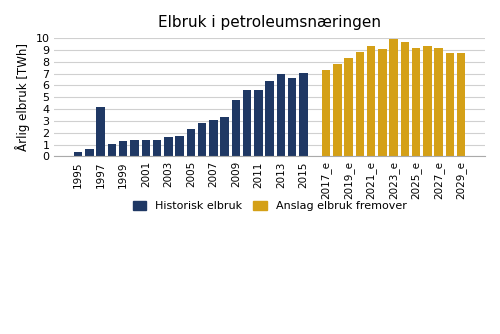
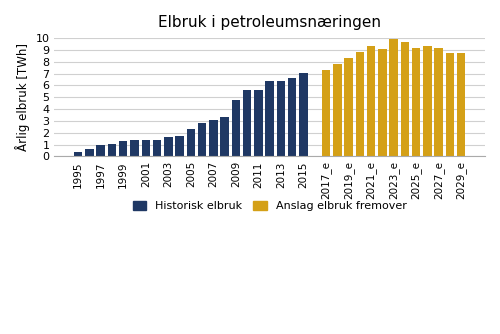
Historisk elbruk/1997: 4.2 -> 1.0
Historisk elbruk/2013: 7.0 -> 6.4
